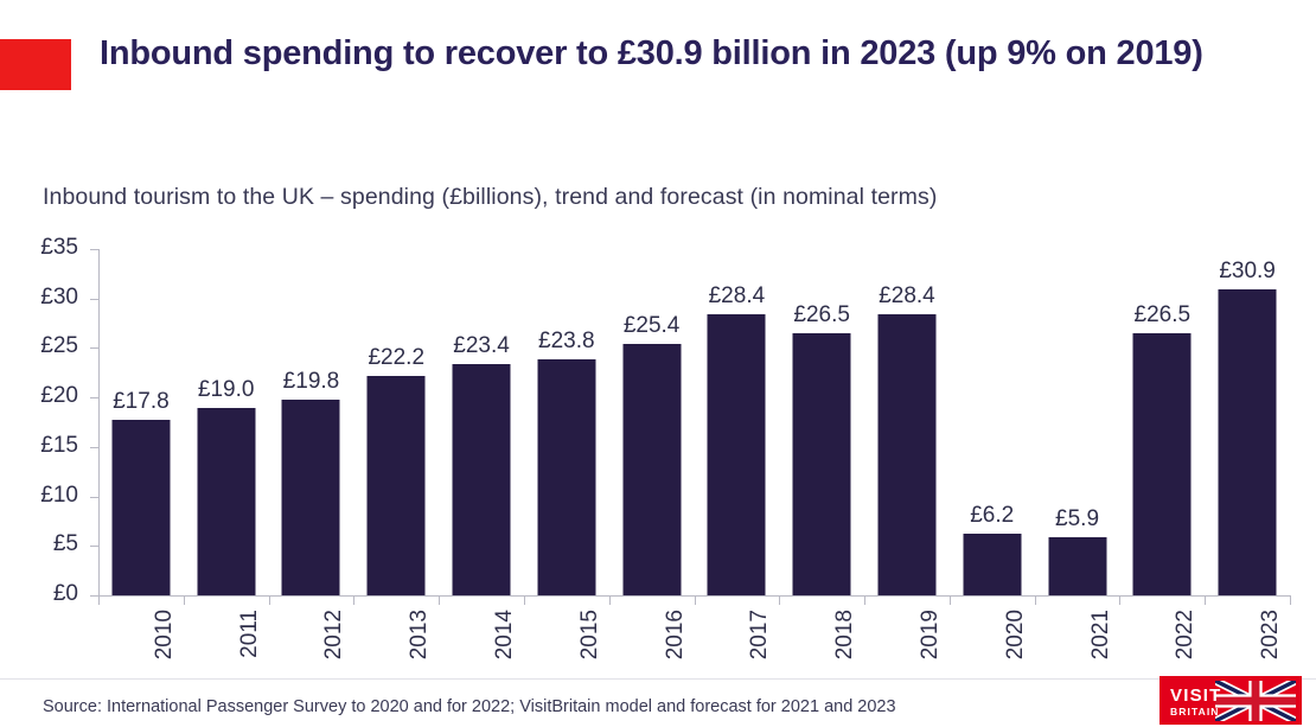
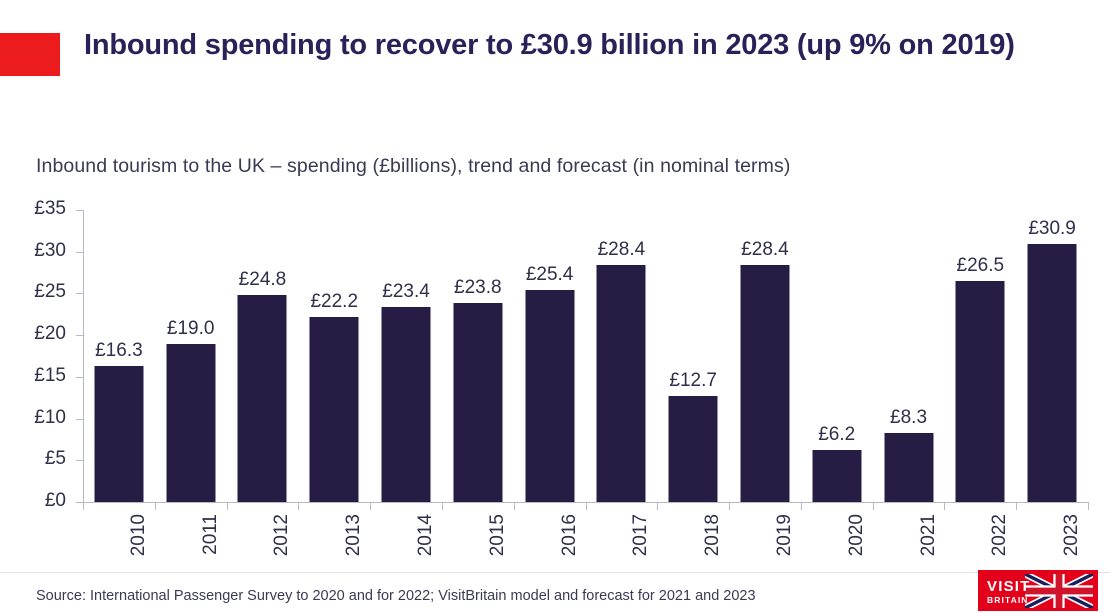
2010: £17.8 -> £16.3
2012: £19.8 -> £24.8
2018: £26.5 -> £12.7
2021: £5.9 -> £8.3
